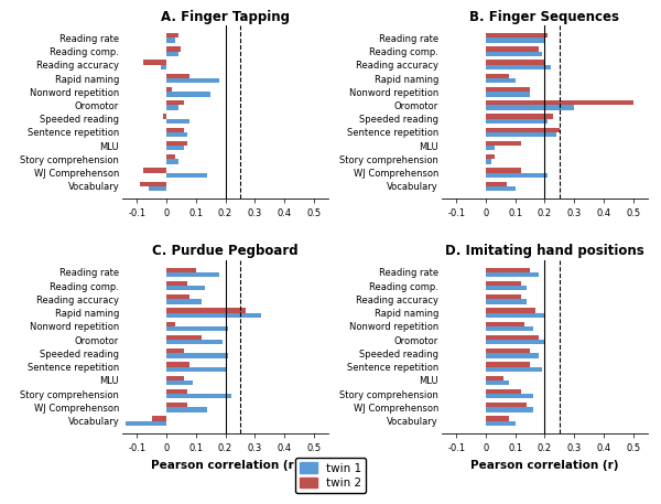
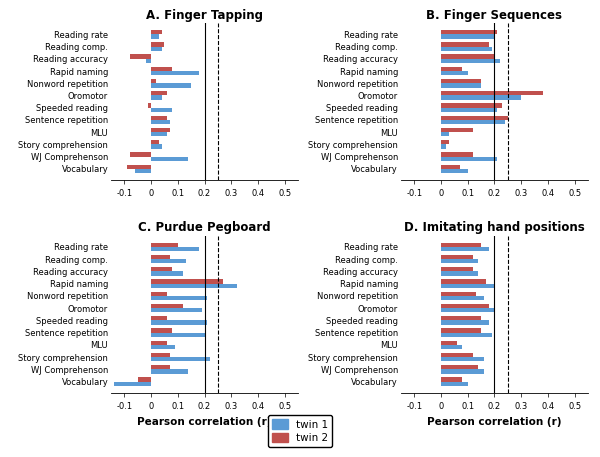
B. Finger Sequences/twin 2/Oromotor: 0.50 -> 0.38
C. Purdue Pegboard/twin 2/Nonword repetition: 0.03 -> 0.06
